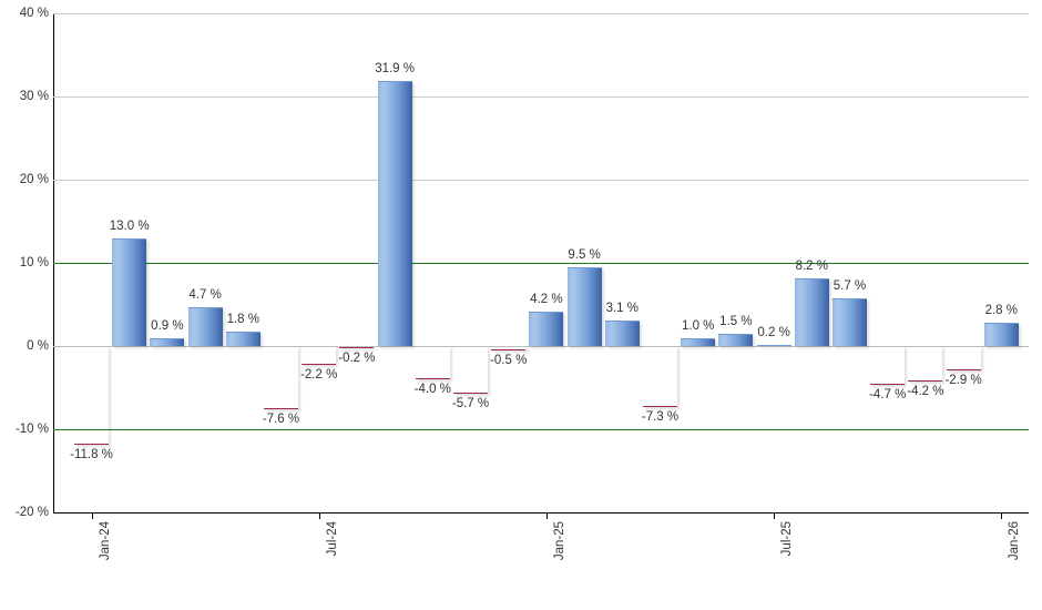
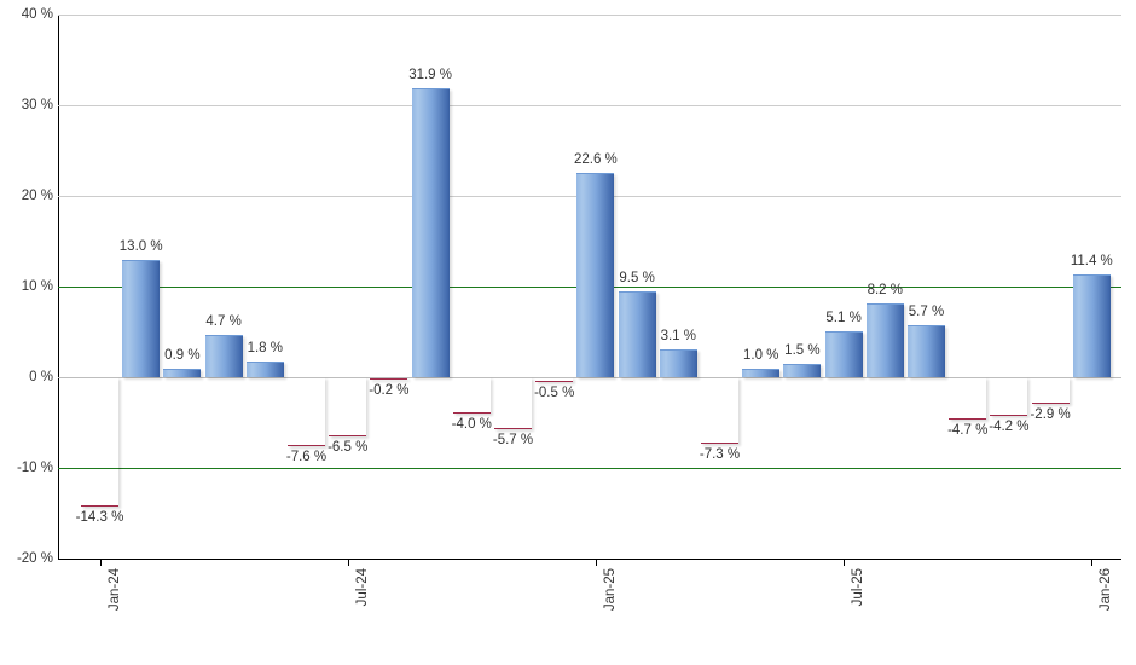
Jan-24: -11.8 -> -14.3
Jul-24: -2.2 -> -6.5
Jan-25: 4.2 -> 22.6
Jul-25: 0.2 -> 5.1
Jan-26: 2.8 -> 11.4
